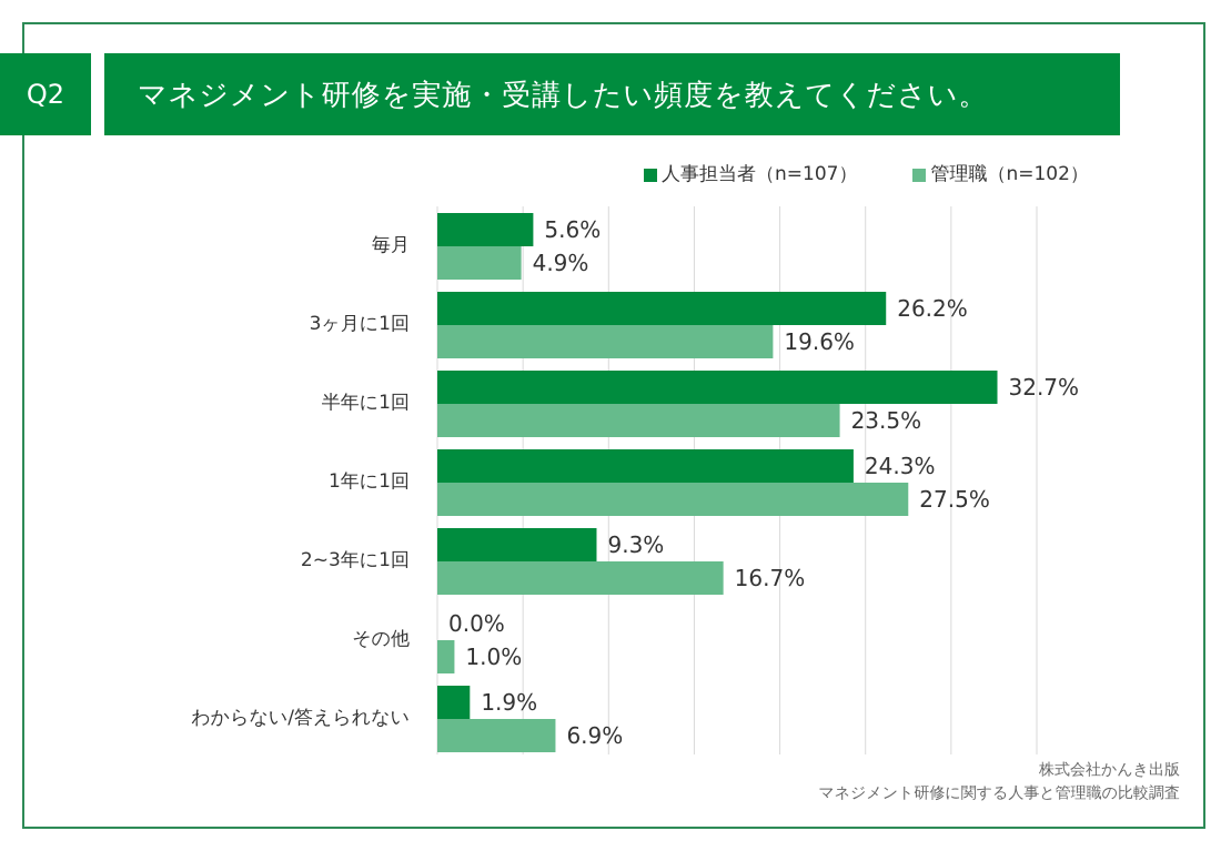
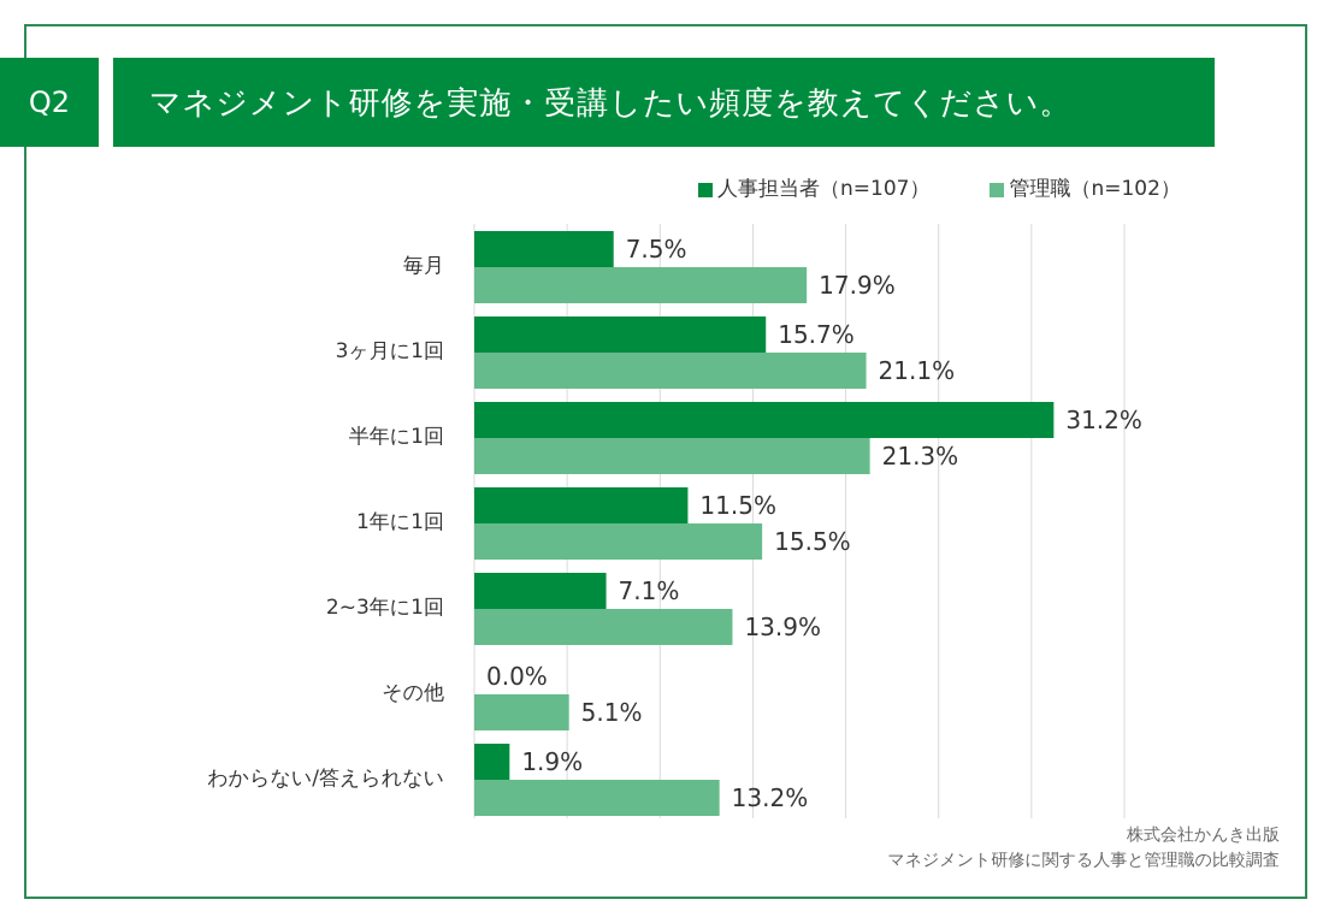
人事担当者（n=107）/毎月: 5.6% -> 7.5%
管理職（n=102）/毎月: 4.9% -> 17.9%
人事担当者（n=107）/3ヶ月に1回: 26.2% -> 15.7%
管理職（n=102）/3ヶ月に1回: 19.6% -> 21.1%
人事担当者（n=107）/半年に1回: 32.7% -> 31.2%
管理職（n=102）/半年に1回: 23.5% -> 21.3%
人事担当者（n=107）/1年に1回: 24.3% -> 11.5%
管理職（n=102）/1年に1回: 27.5% -> 15.5%
人事担当者（n=107）/2~3年に1回: 9.3% -> 7.1%
管理職（n=102）/2~3年に1回: 16.7% -> 13.9%
管理職（n=102）/その他: 1.0% -> 5.1%
管理職（n=102）/わからない/答えられない: 6.9% -> 13.2%
